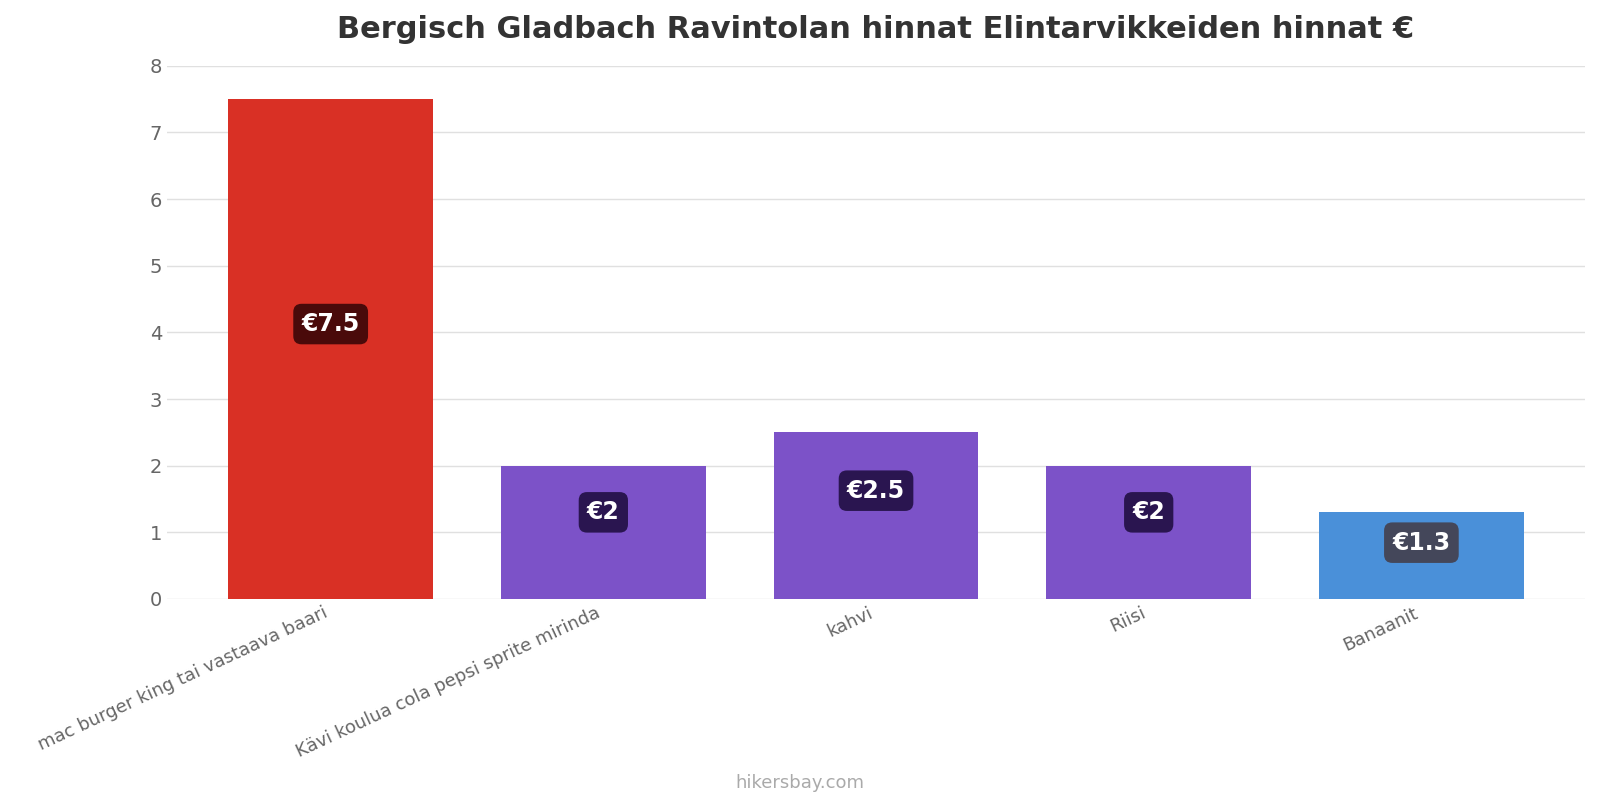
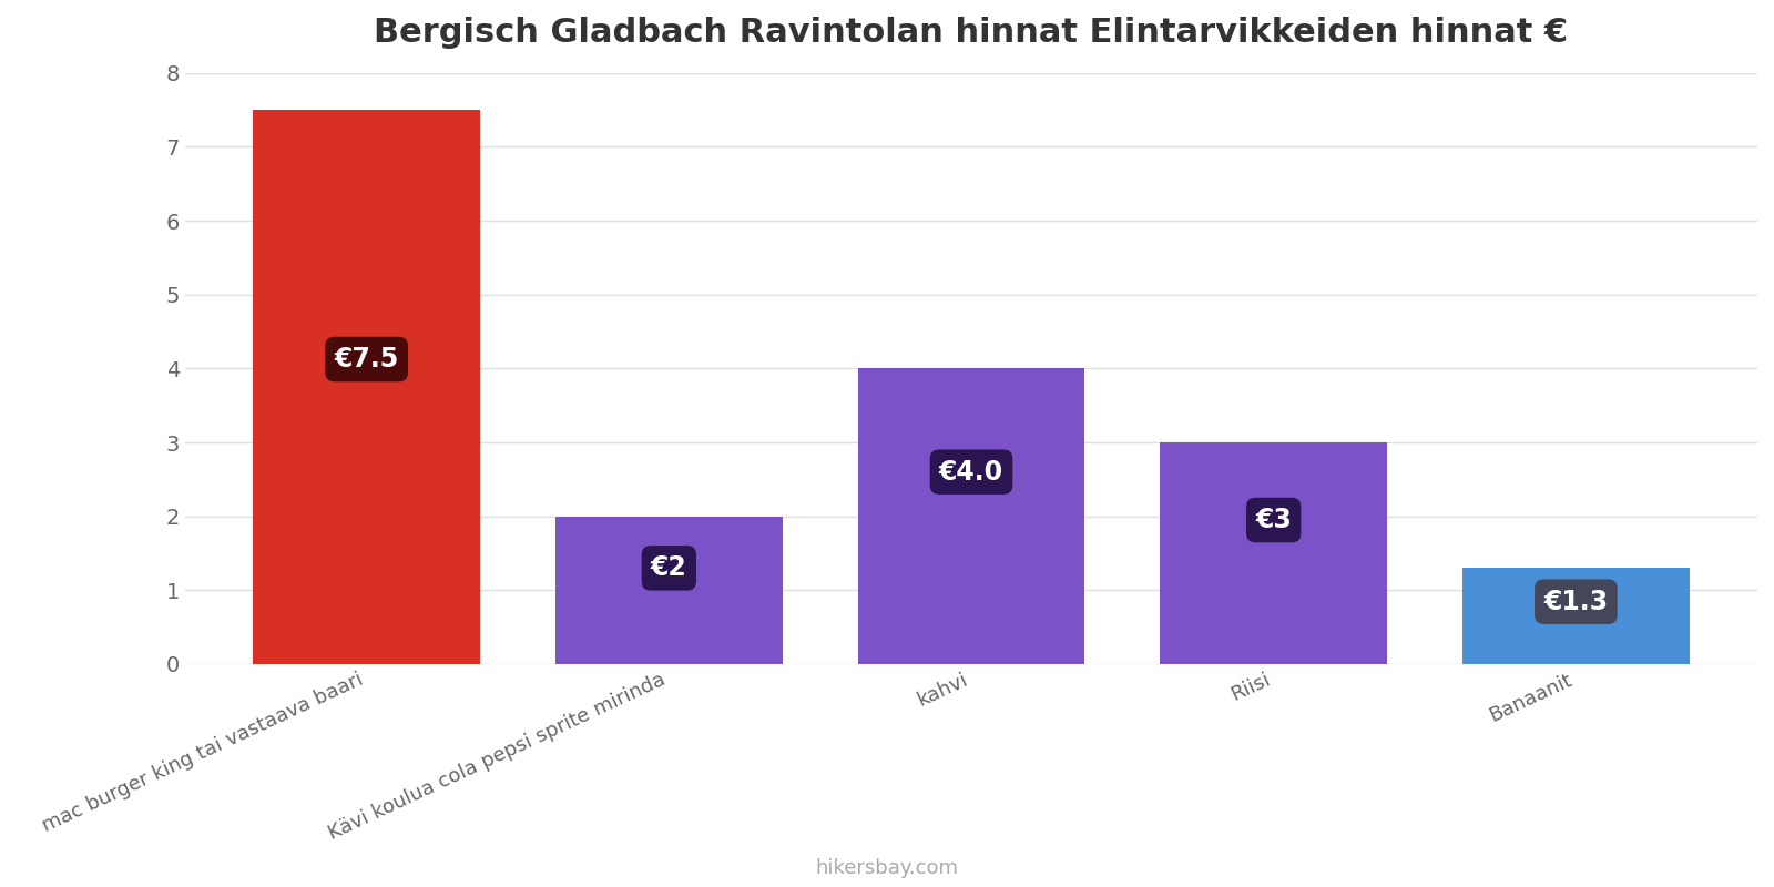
kahvi: €2.5 -> €4.0
Riisi: €2 -> €3
